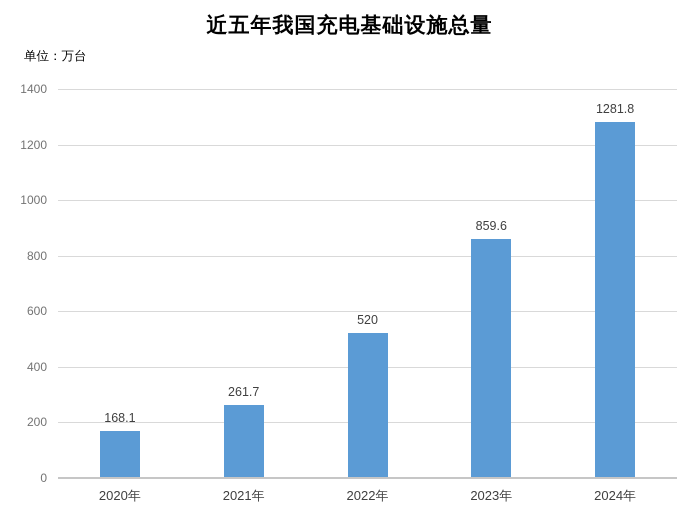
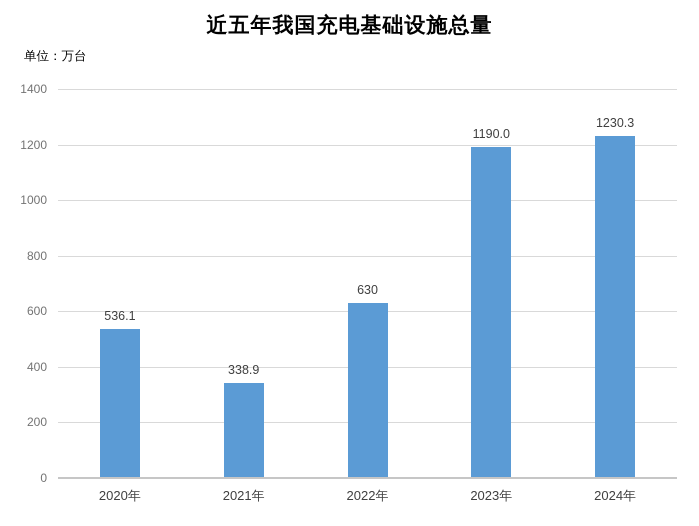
2020年: 168.1 -> 536.1
2021年: 261.7 -> 338.9
2022年: 520 -> 630
2023年: 859.6 -> 1190.0
2024年: 1281.8 -> 1230.3
